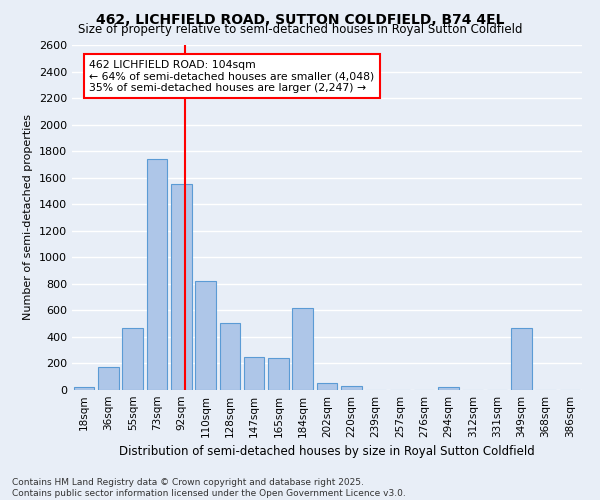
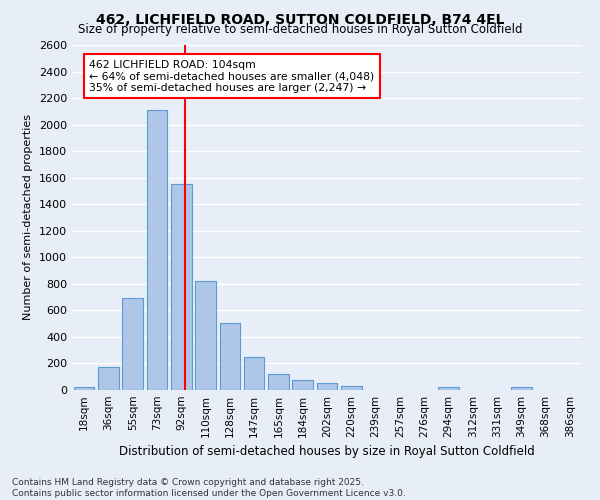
55sqm: 470 -> 700
73sqm: 1740 -> 2110
165sqm: 240 -> 120
184sqm: 620 -> 80
349sqm: 470 -> 20
